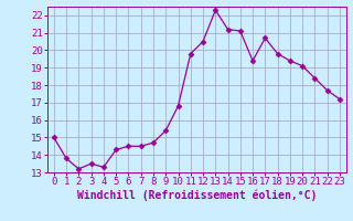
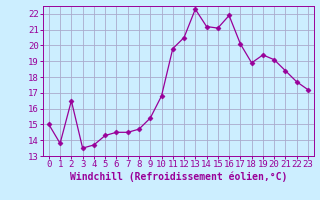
2: 13.2 -> 16.5
4: 13.3 -> 13.7
16: 19.4 -> 21.9
17: 20.7 -> 20.1
18: 19.8 -> 18.9
